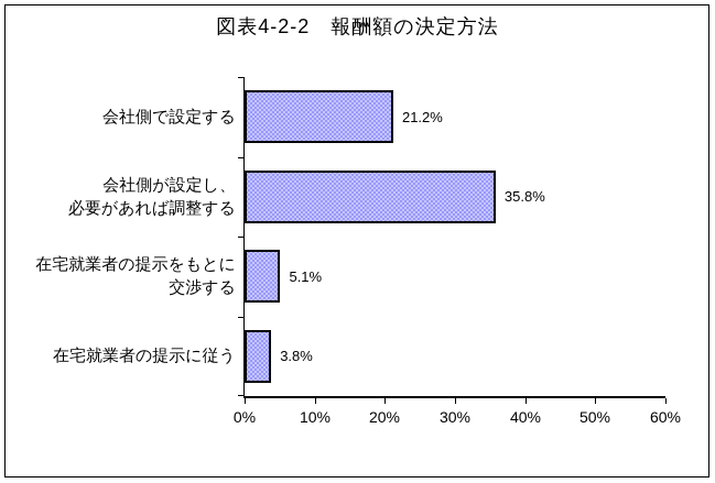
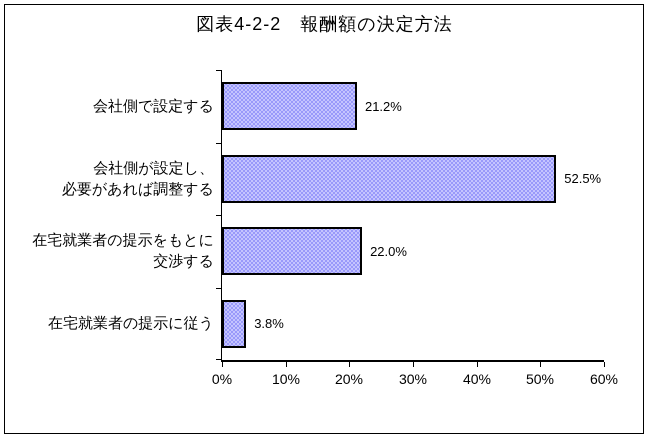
会社側が設定し、 必要があれば調整する: 35.8% -> 52.5%
在宅就業者の提示をもとに 交渉する: 5.1% -> 22.0%
